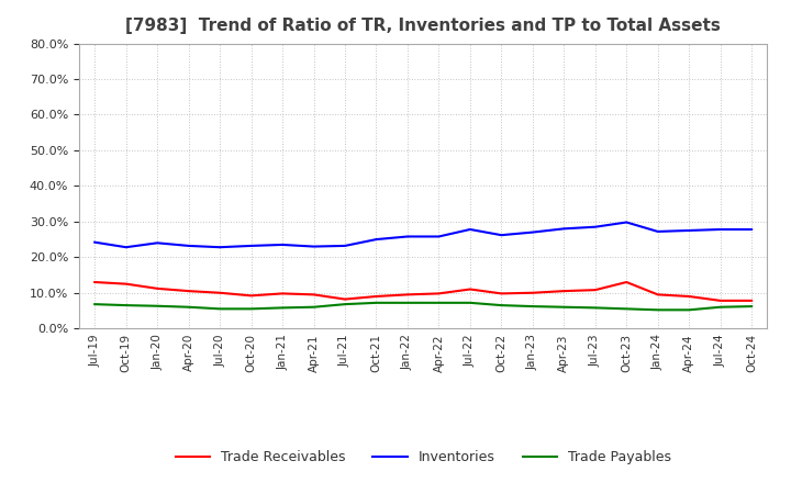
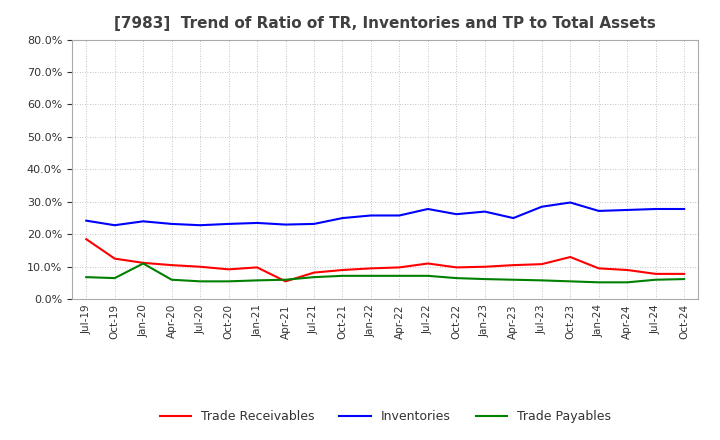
Trade Receivables/Jul-19: 13.0% -> 18.5%
Trade Payables/Jan-20: 6.3% -> 11.0%
Trade Receivables/Apr-21: 9.5% -> 5.5%
Inventories/Apr-23: 28.0% -> 25.0%
